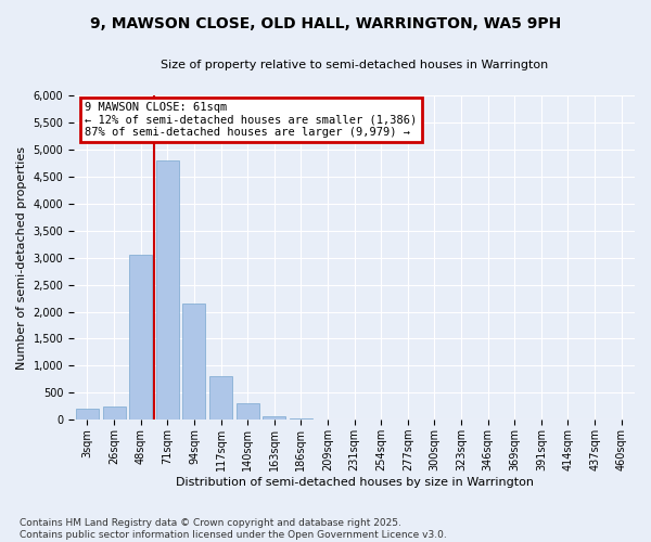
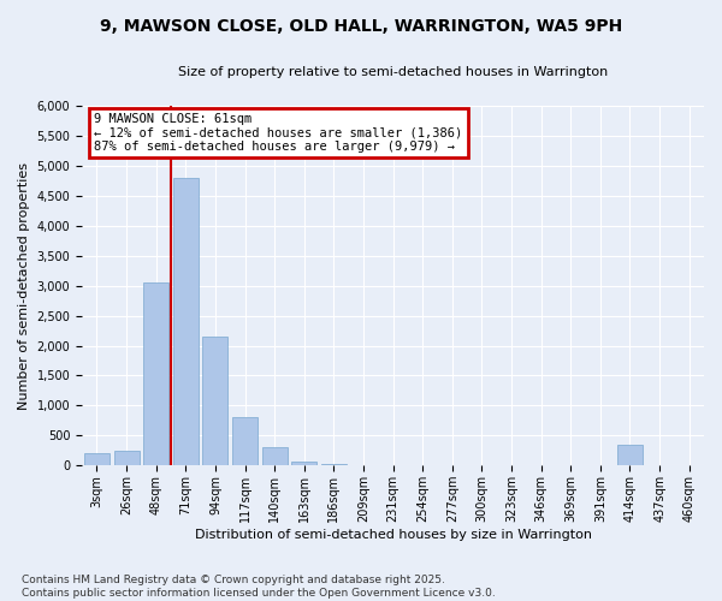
414sqm: 0 -> 350
